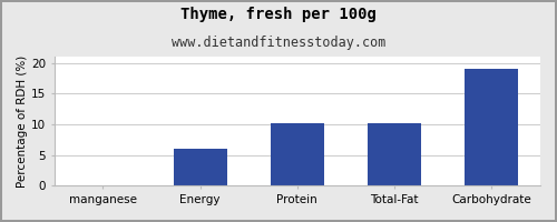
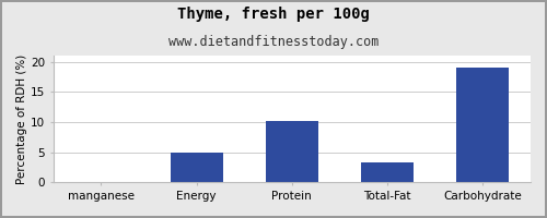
Energy: 6.0 -> 5.0
Total-Fat: 10.2 -> 3.3
